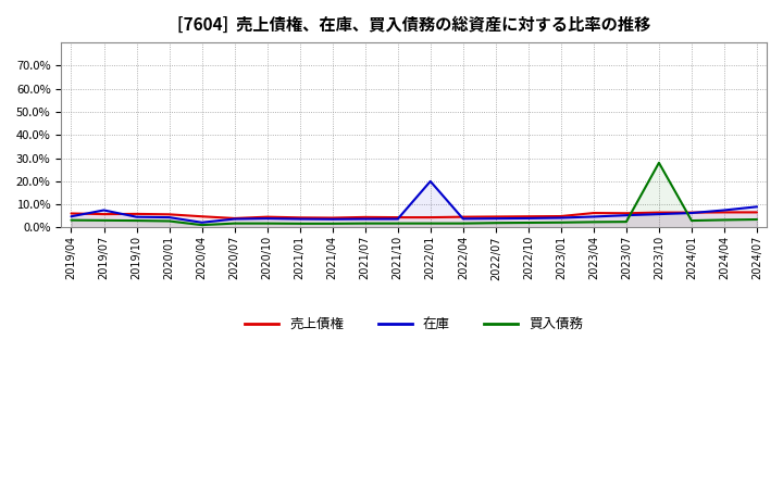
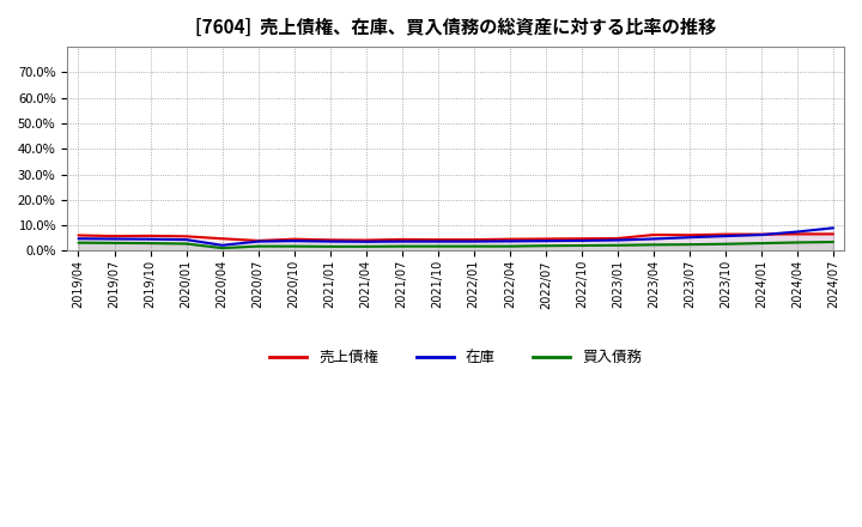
在庫/2019/07: 7.5% -> 4.7%
在庫/2022/01: 20.0% -> 3.7%
買入債務/2023/10: 28.0% -> 2.7%
